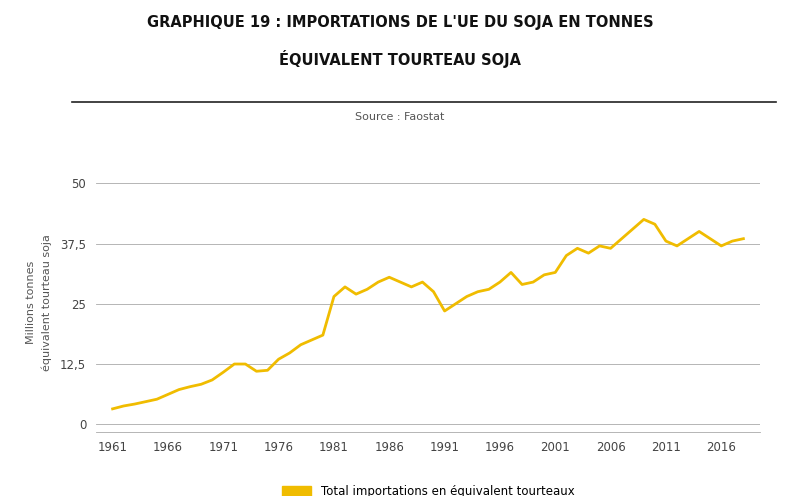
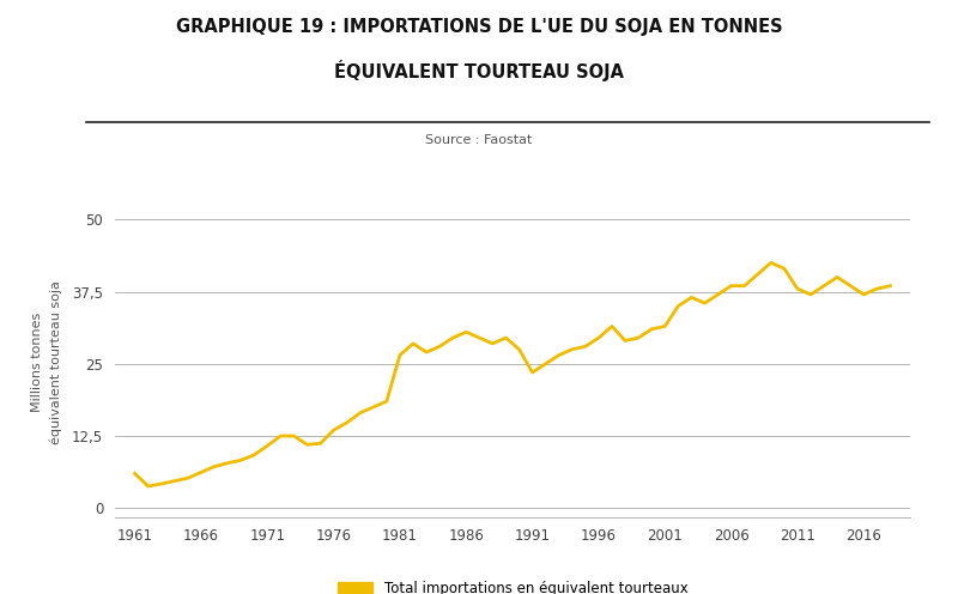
1961: 3,2 -> 6,0
2006: 36,5 -> 38,5
